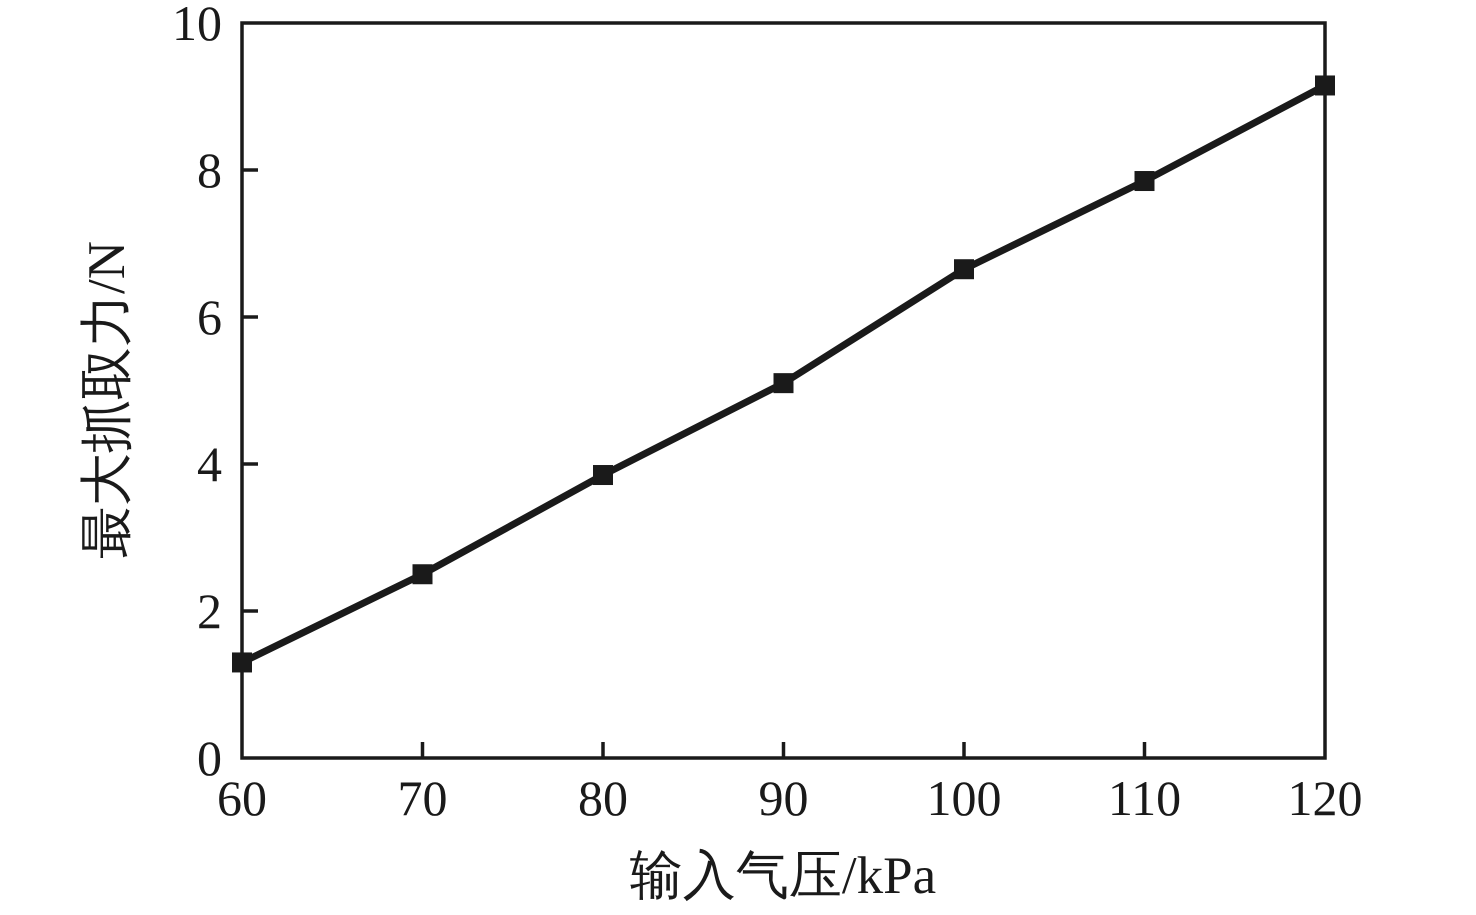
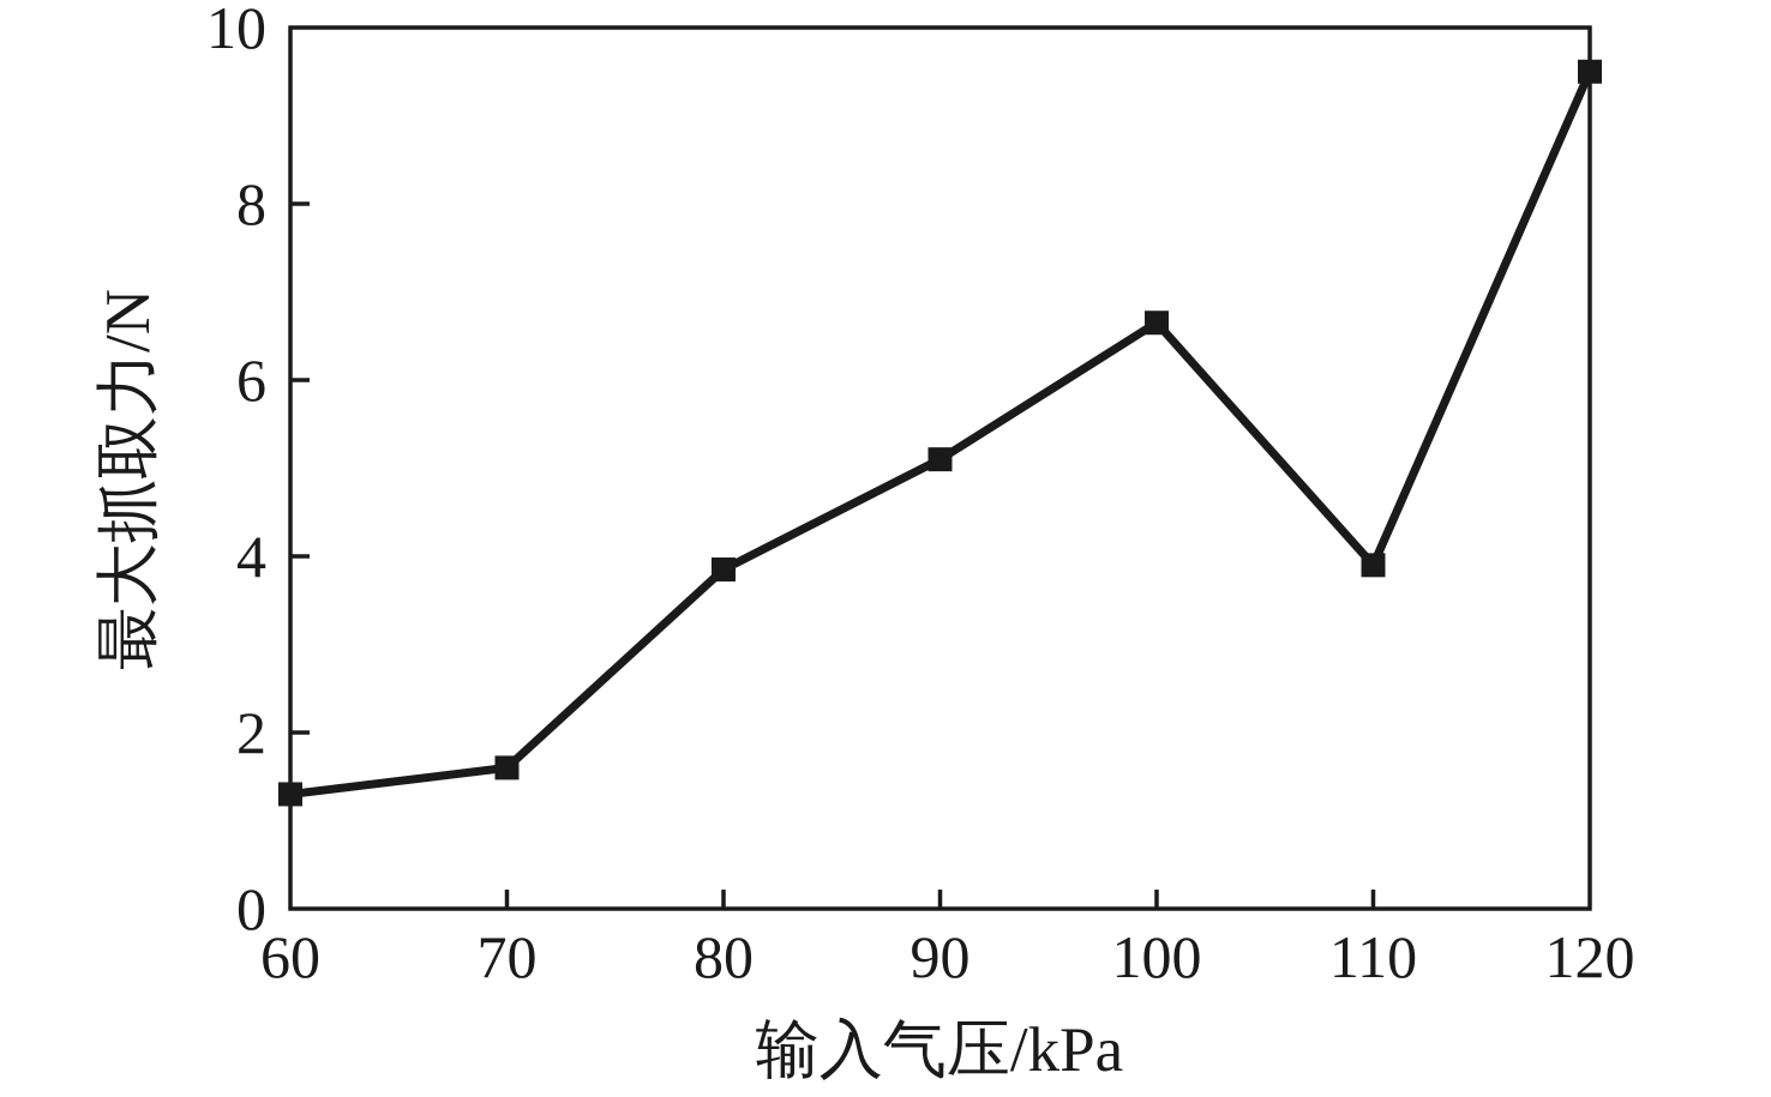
70: 2.5 -> 1.6
110: 7.8 -> 3.9
120: 9.2 -> 9.5
